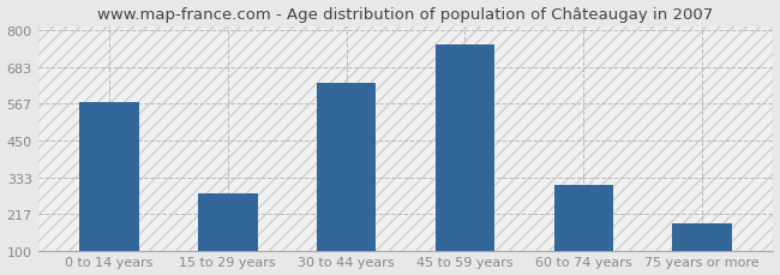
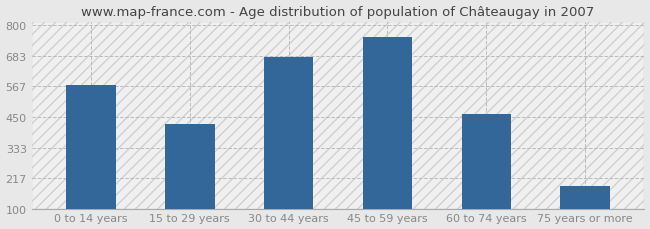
15 to 29 years: 280 -> 425
30 to 44 years: 635 -> 679
60 to 74 years: 310 -> 463
